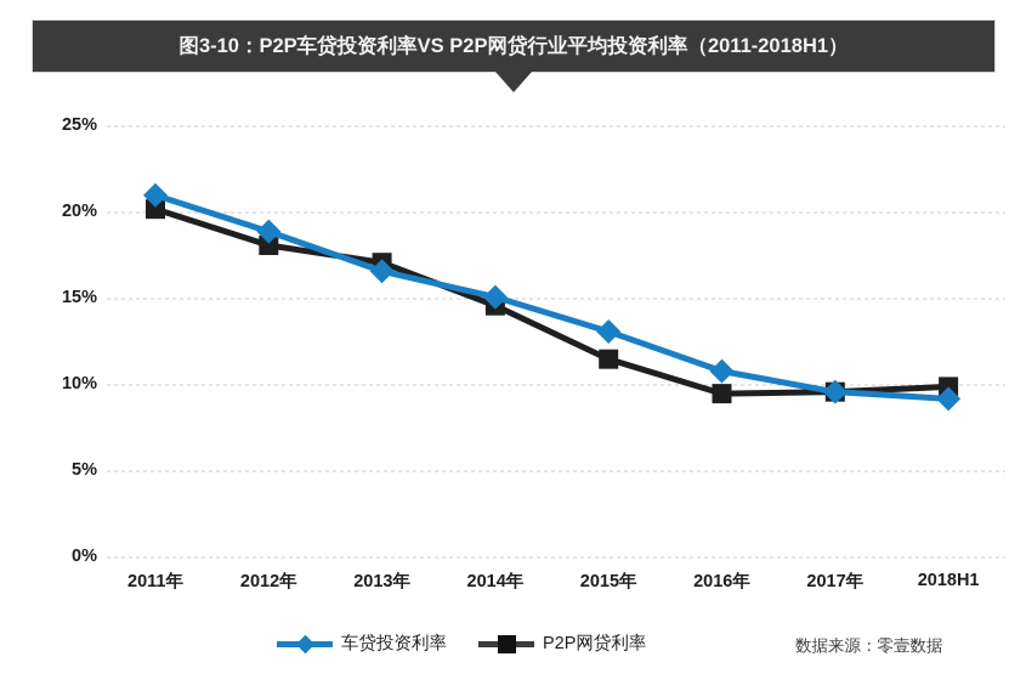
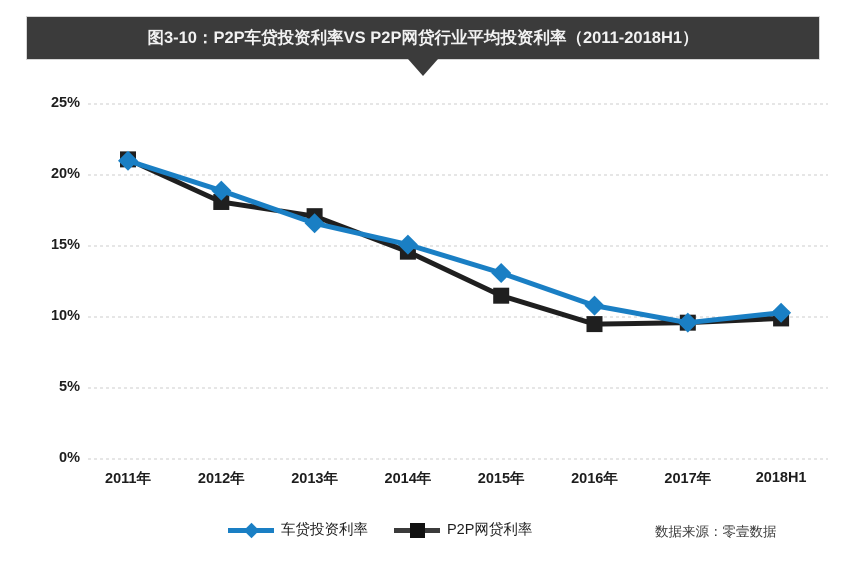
P2P网贷利率/2011年: 20.2% -> 21.1%
车贷投资利率/2018H1: 9.2% -> 10.3%
